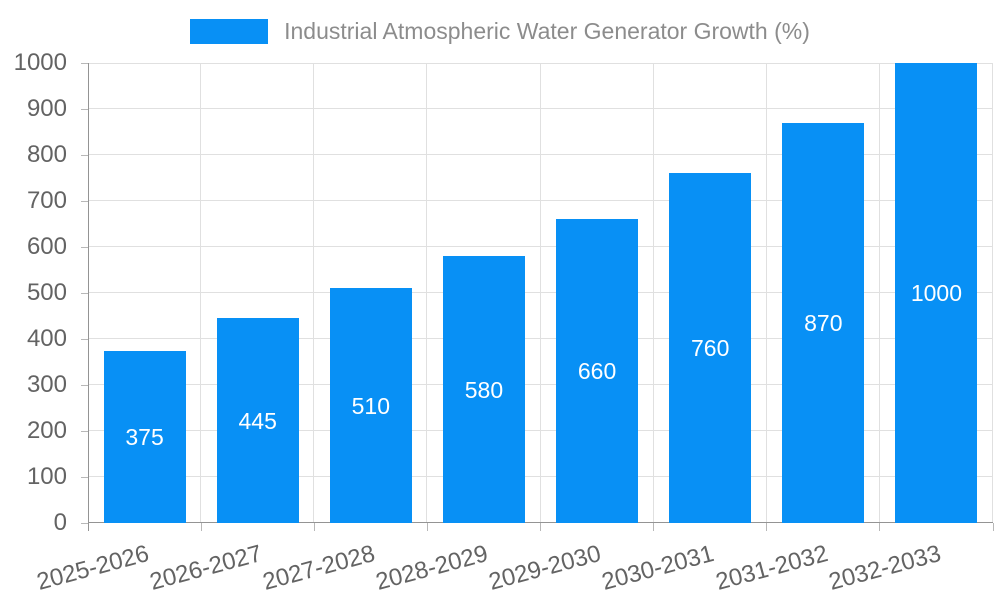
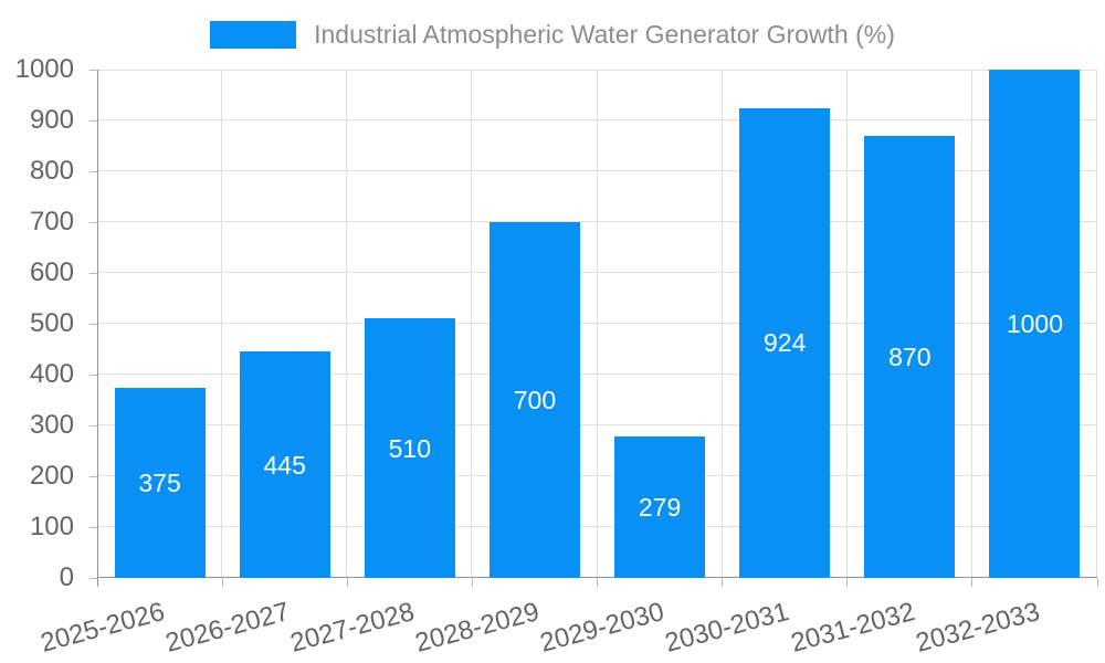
2028-2029: 580 -> 700
2029-2030: 660 -> 279
2030-2031: 760 -> 924
